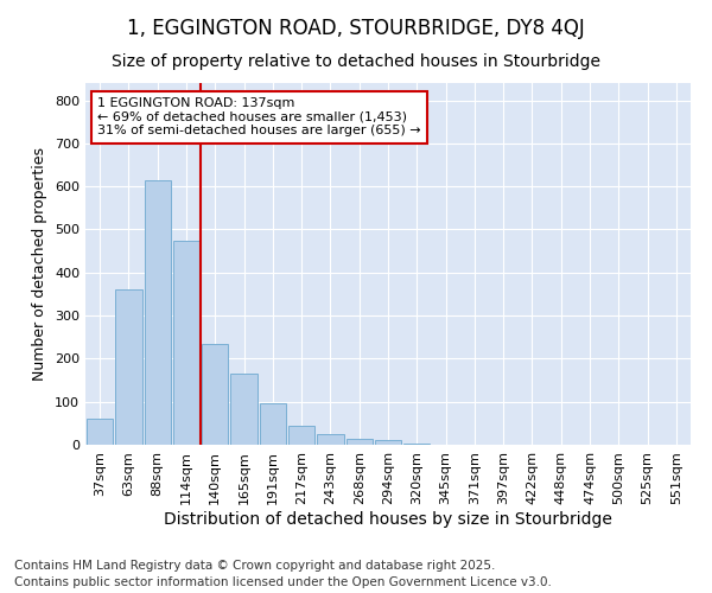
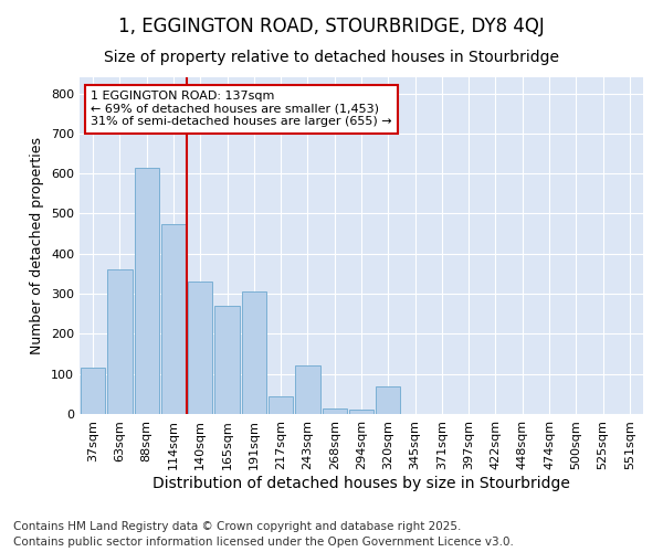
37sqm: 60 -> 115
140sqm: 235 -> 330
165sqm: 165 -> 270
191sqm: 97 -> 305
243sqm: 25 -> 120
320sqm: 2 -> 70
